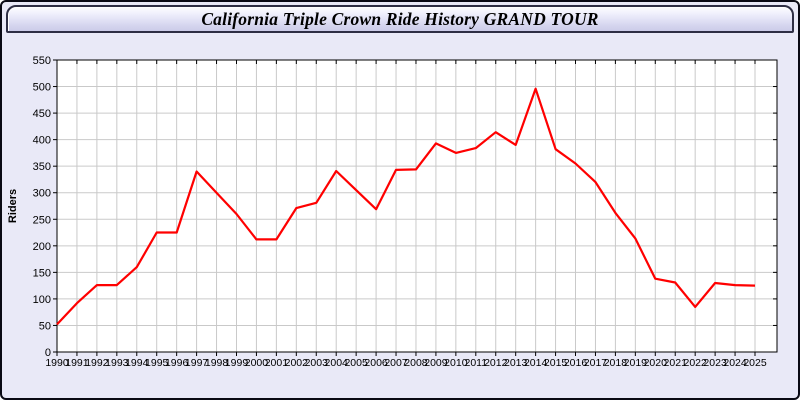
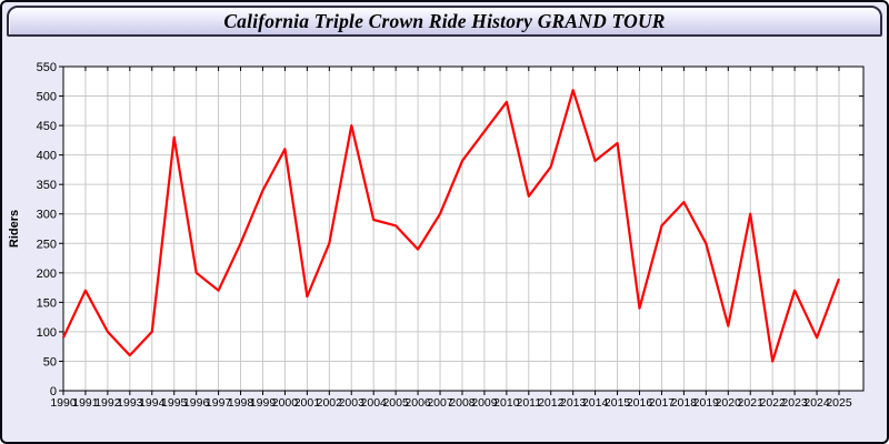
1990: 50 -> 90
1991: 90 -> 170
1992: 130 -> 100
1993: 130 -> 60
1994: 160 -> 100
1995: 220 -> 430
1996: 220 -> 200
1997: 340 -> 170
1998: 300 -> 250
1999: 260 -> 340
2000: 210 -> 410
2001: 210 -> 160
2002: 270 -> 250
2003: 280 -> 450
2004: 340 -> 290
2005: 300 -> 280
2006: 270 -> 240
2007: 340 -> 300
2008: 340 -> 390
2009: 390 -> 440
2010: 380 -> 490
2011: 380 -> 330
2012: 410 -> 380
2013: 390 -> 510
2014: 500 -> 390
2015: 380 -> 420
2016: 360 -> 140
2017: 320 -> 280
2018: 260 -> 320
2019: 210 -> 250
2020: 140 -> 110
2021: 130 -> 300
2022: 80 -> 50
2023: 130 -> 170
2024: 130 -> 90
2025: 120 -> 190
